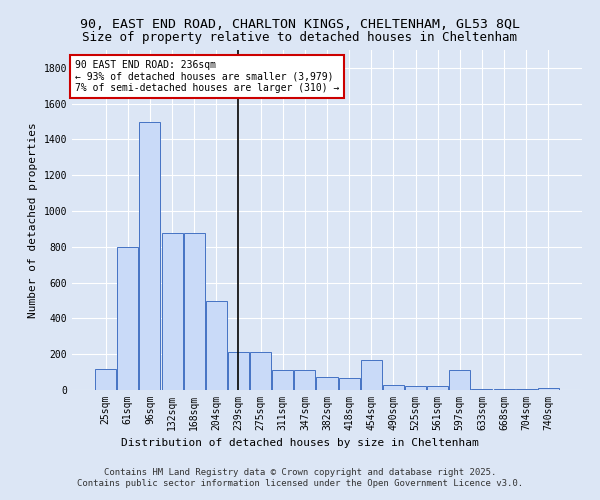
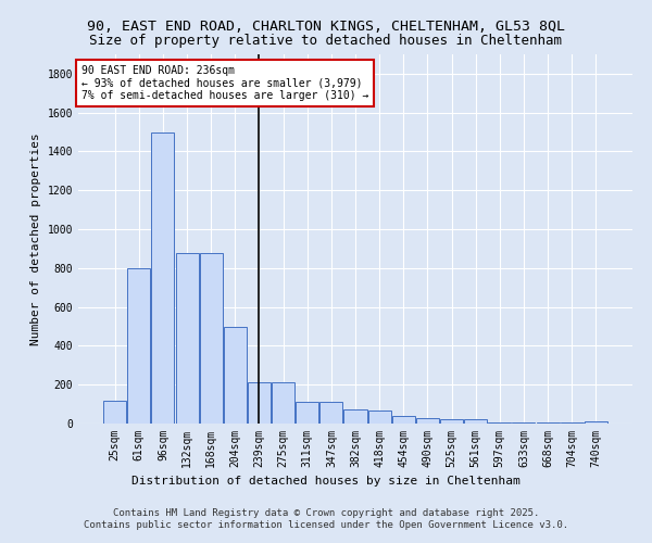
454sqm: 170 -> 40
597sqm: 110 -> 0
